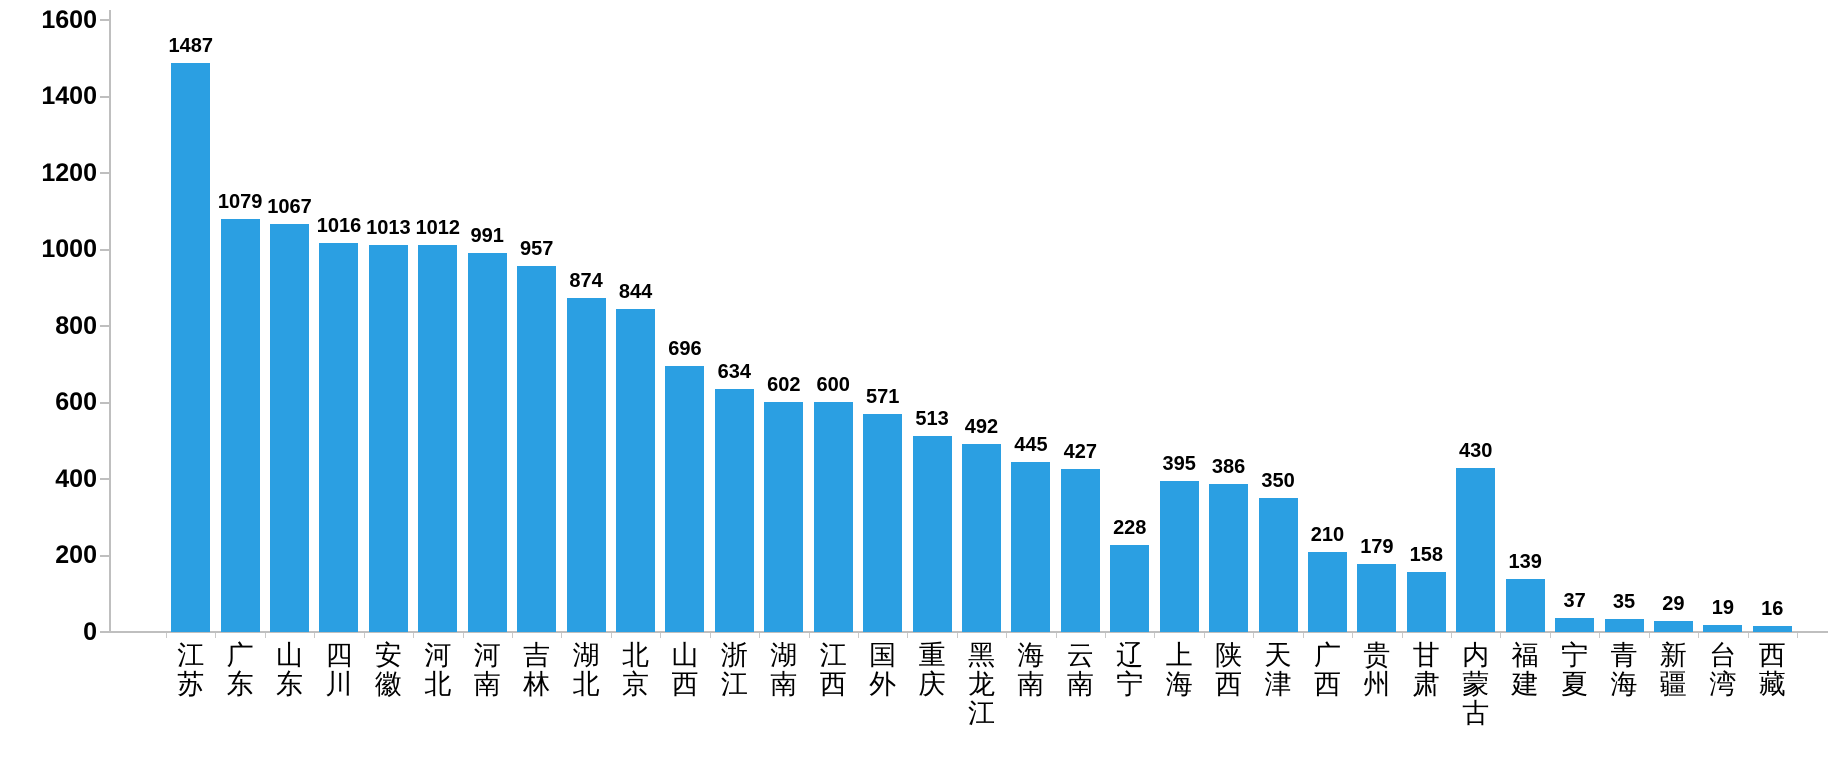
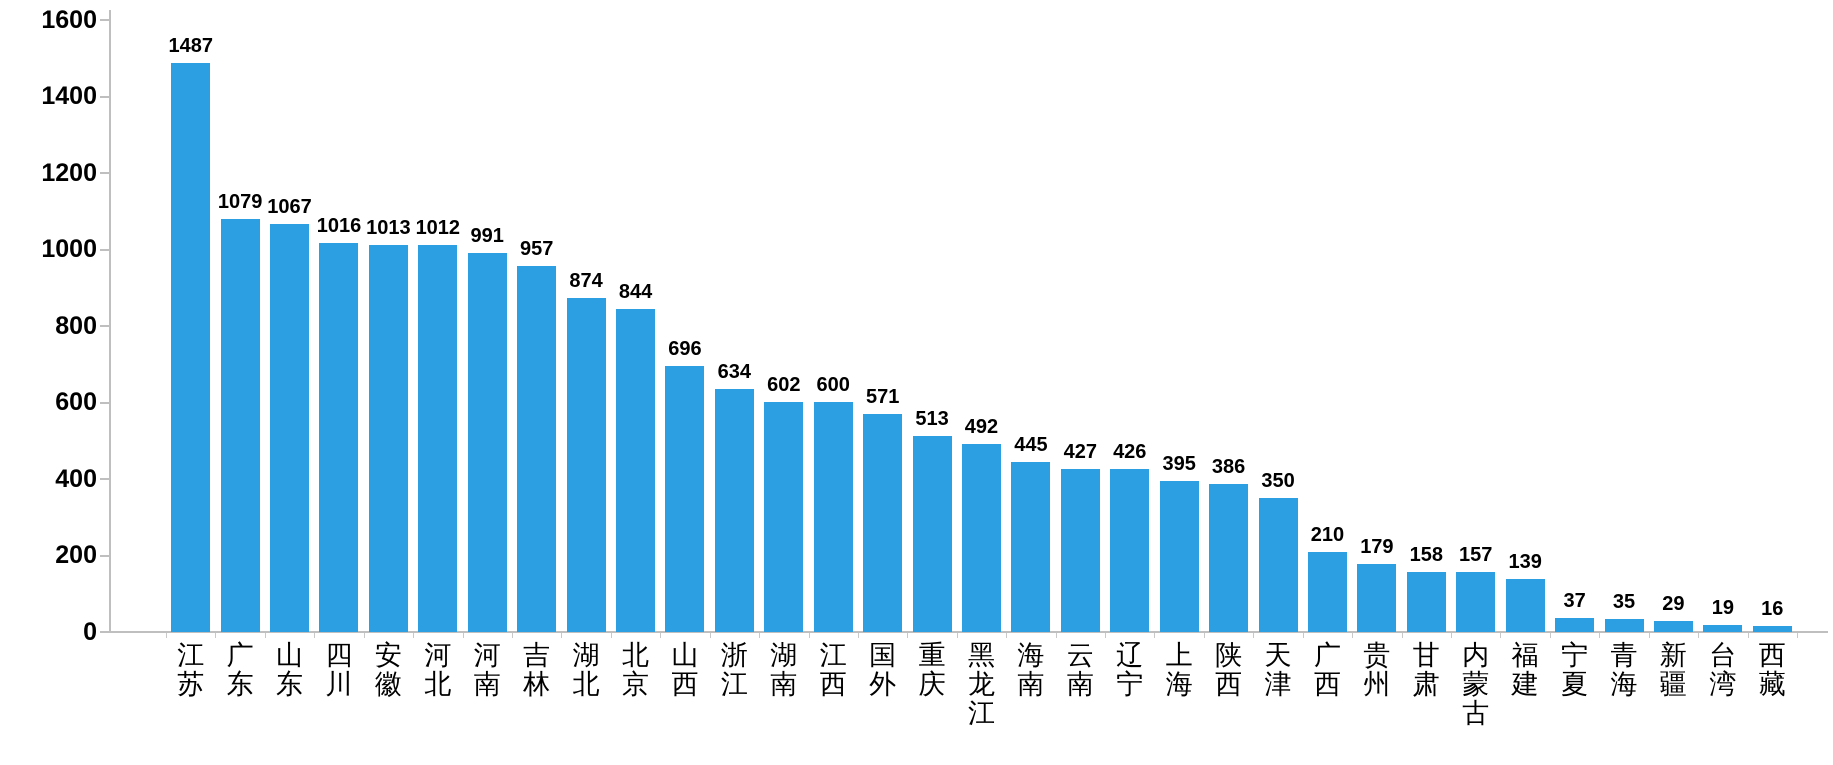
辽宁: 228 -> 426
内蒙古: 430 -> 157
